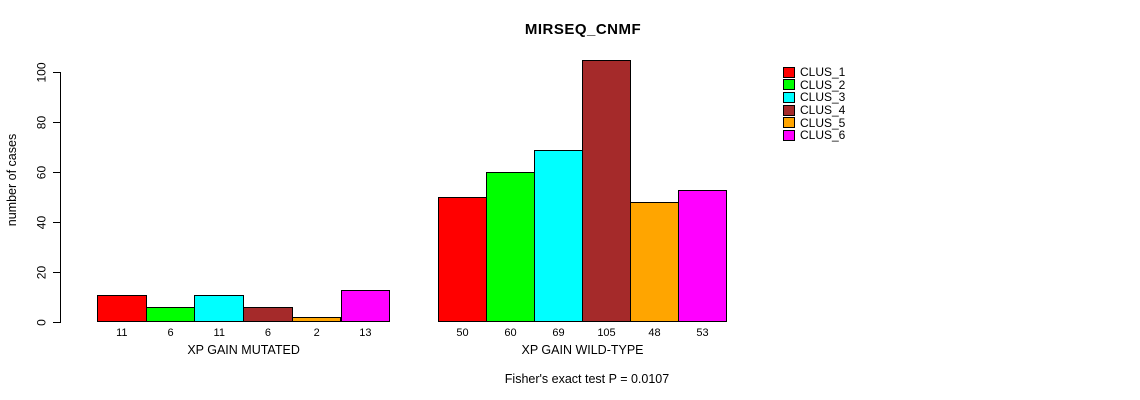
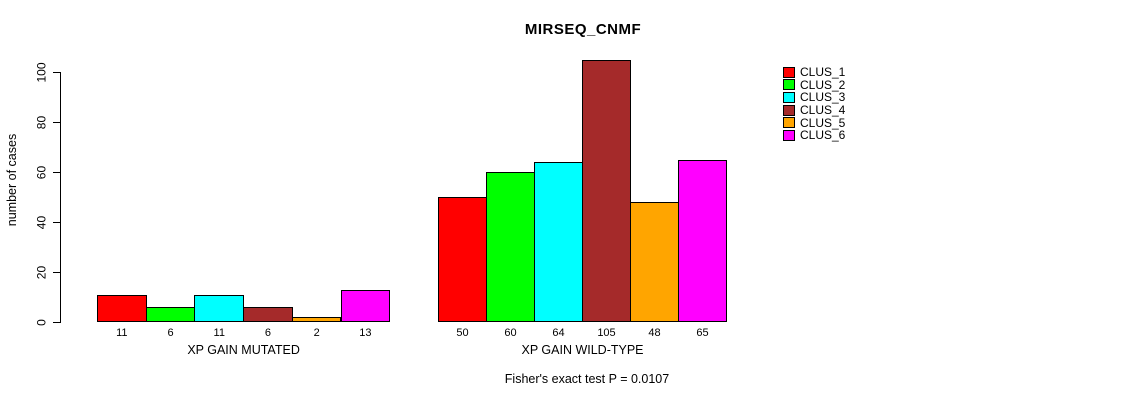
CLUS_3/XP GAIN WILD-TYPE: 69 -> 64
CLUS_6/XP GAIN WILD-TYPE: 53 -> 65
